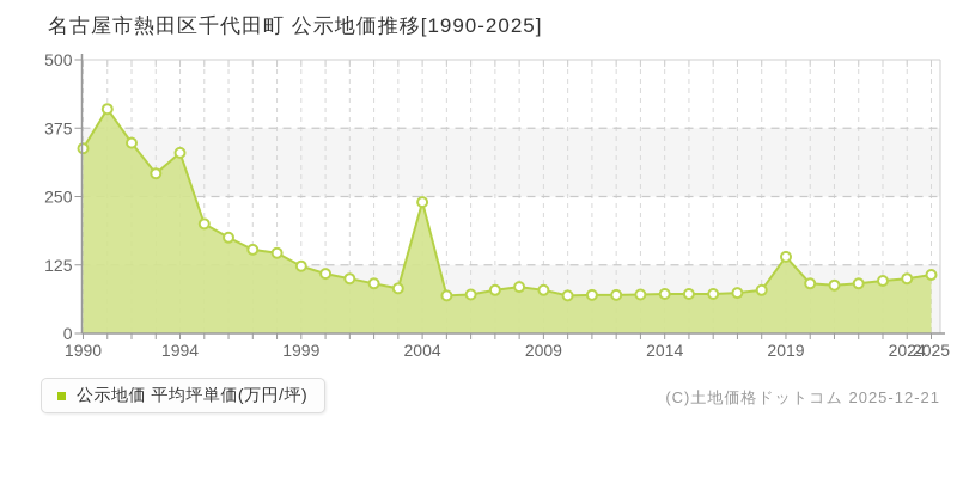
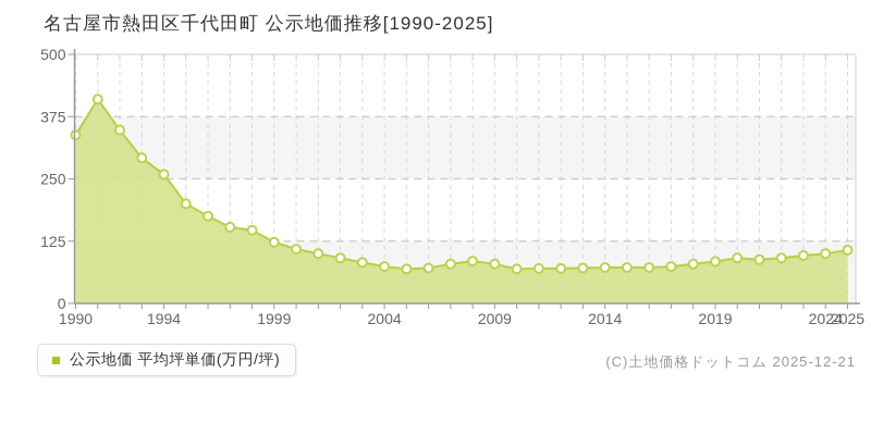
1994: 330 -> 260
2004: 240 -> 70
2019: 140 -> 80
